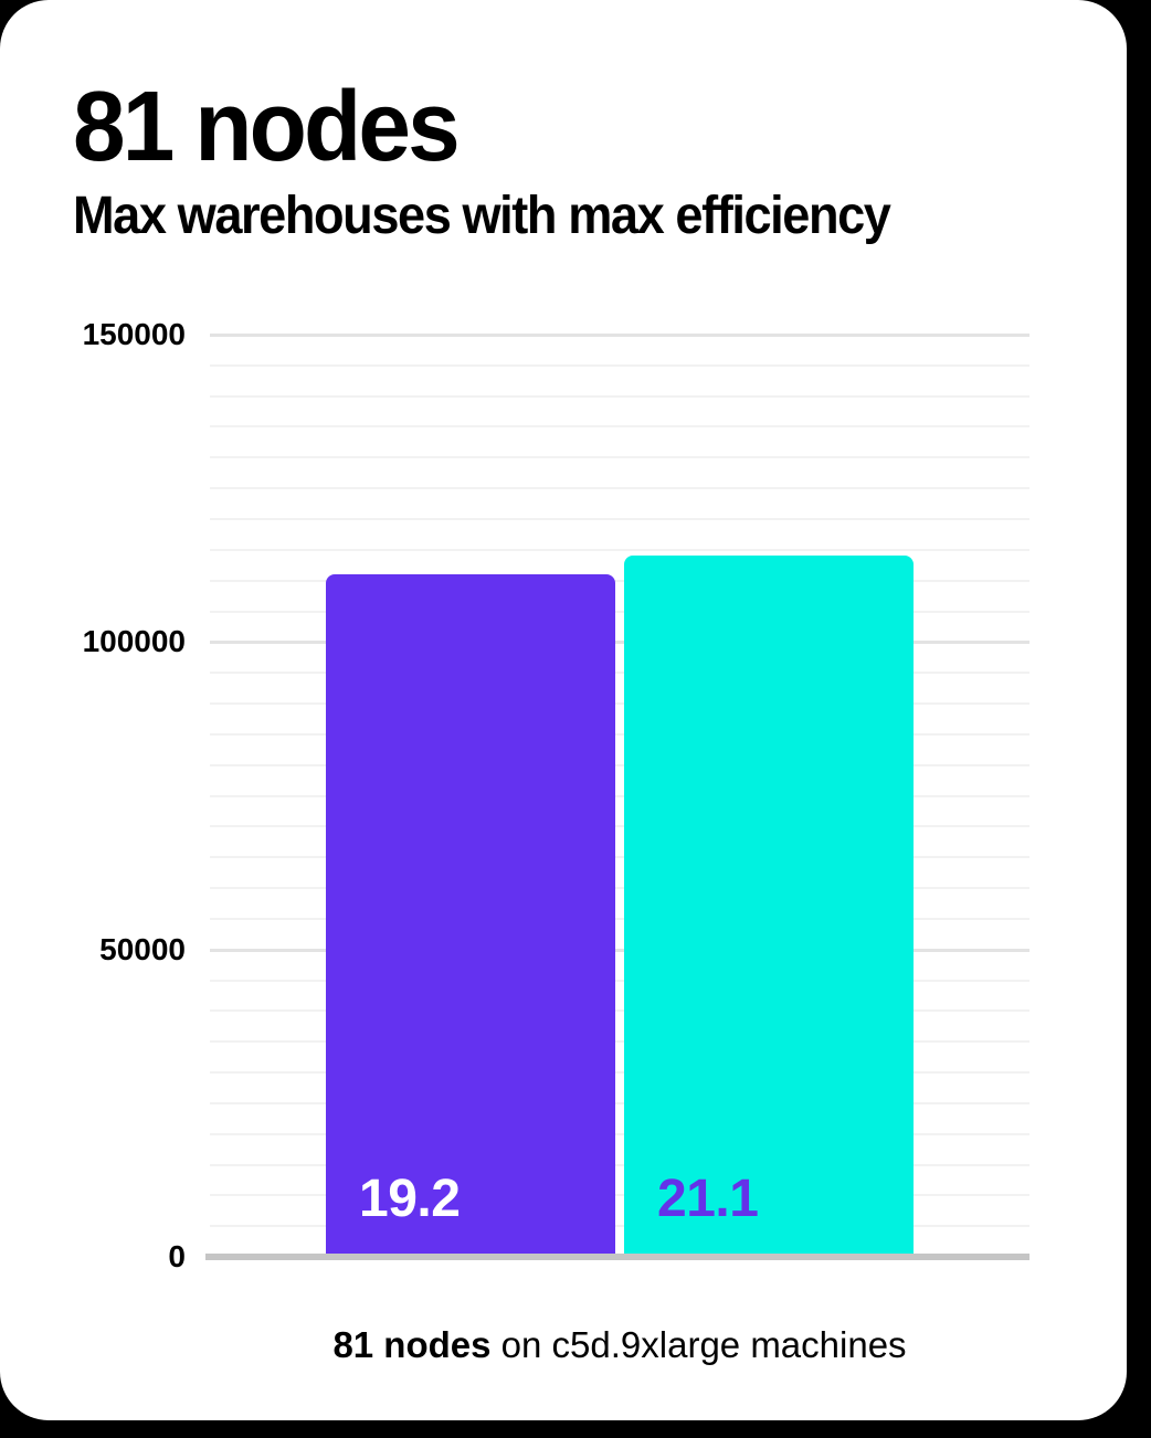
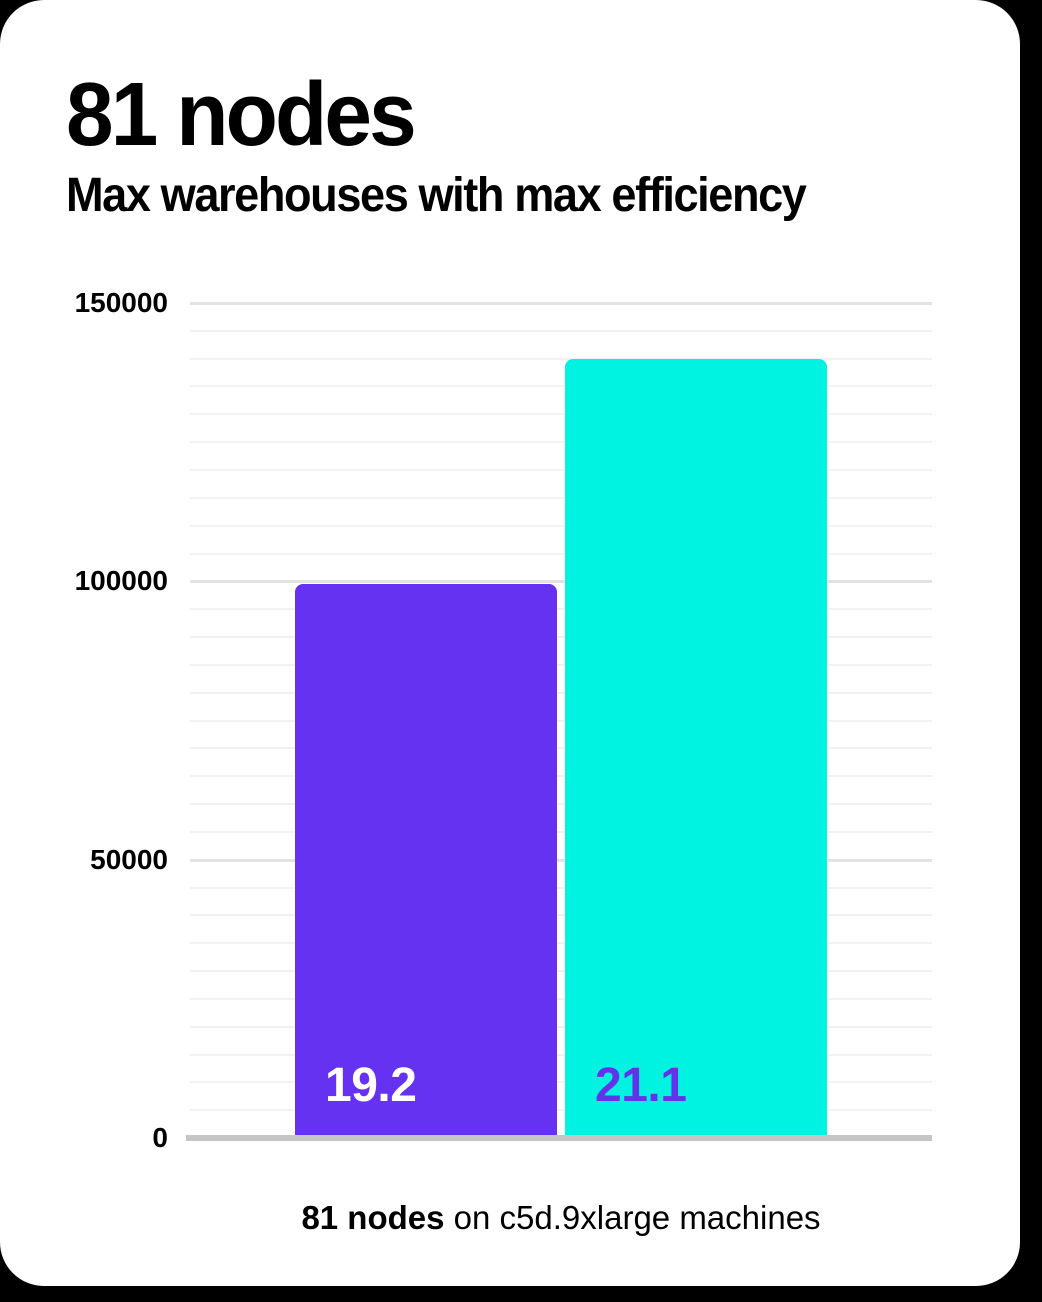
19.2: 111000 -> 100000
21.1: 114000 -> 140000
